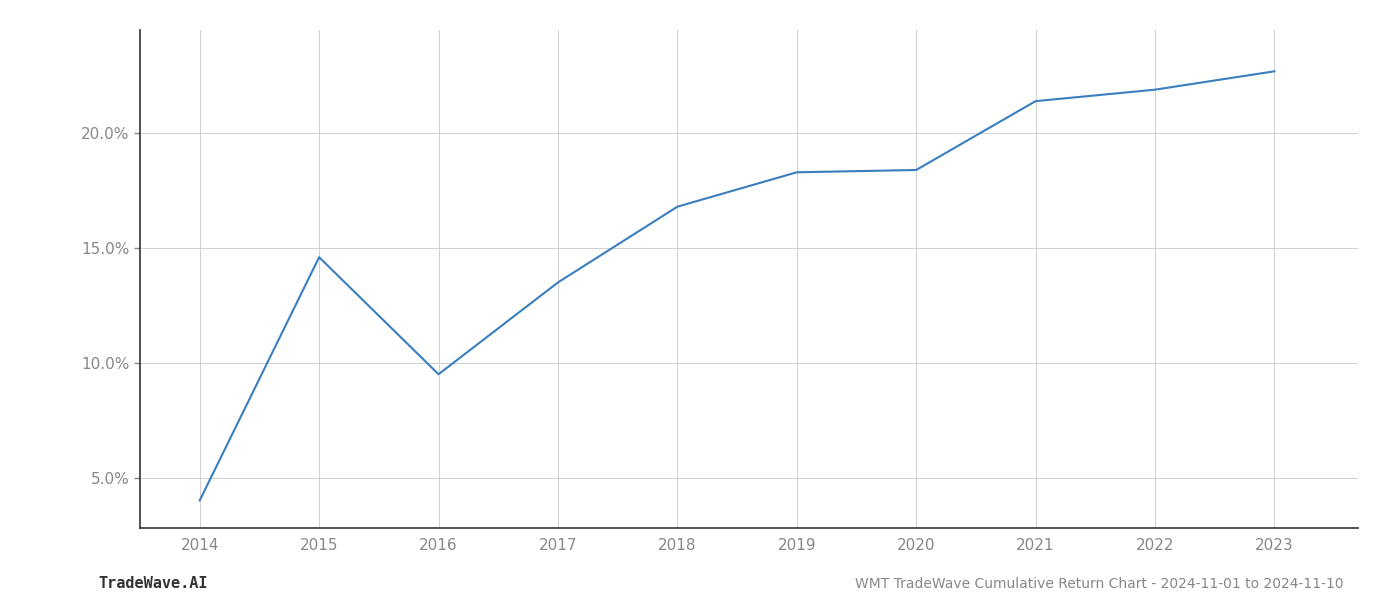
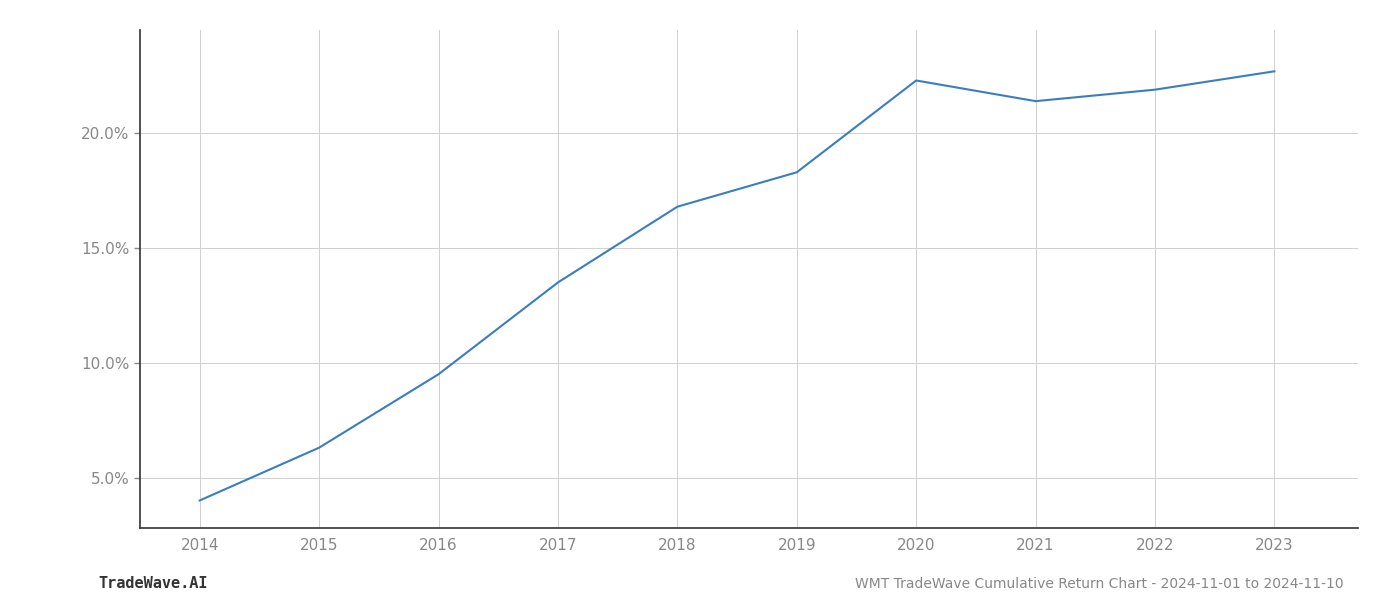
2015: 14.6% -> 6.3%
2020: 18.4% -> 22.3%
